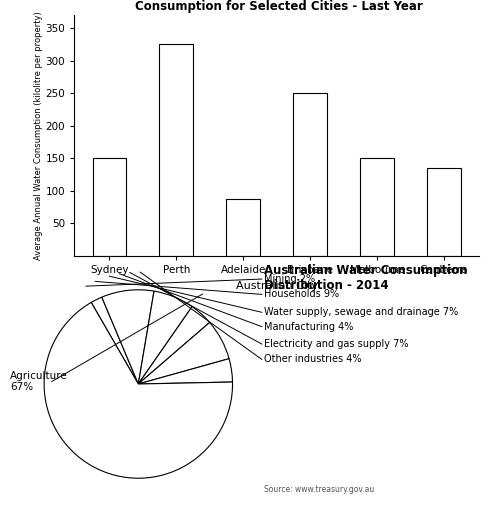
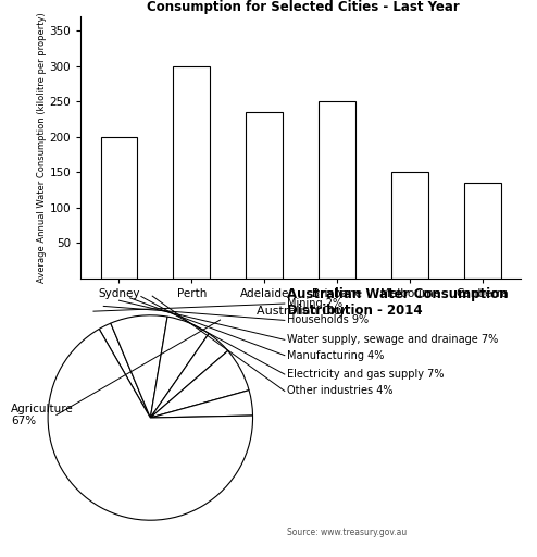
Sydney: 150 -> 200
Perth: 326 -> 300
Adelaide: 88 -> 235
